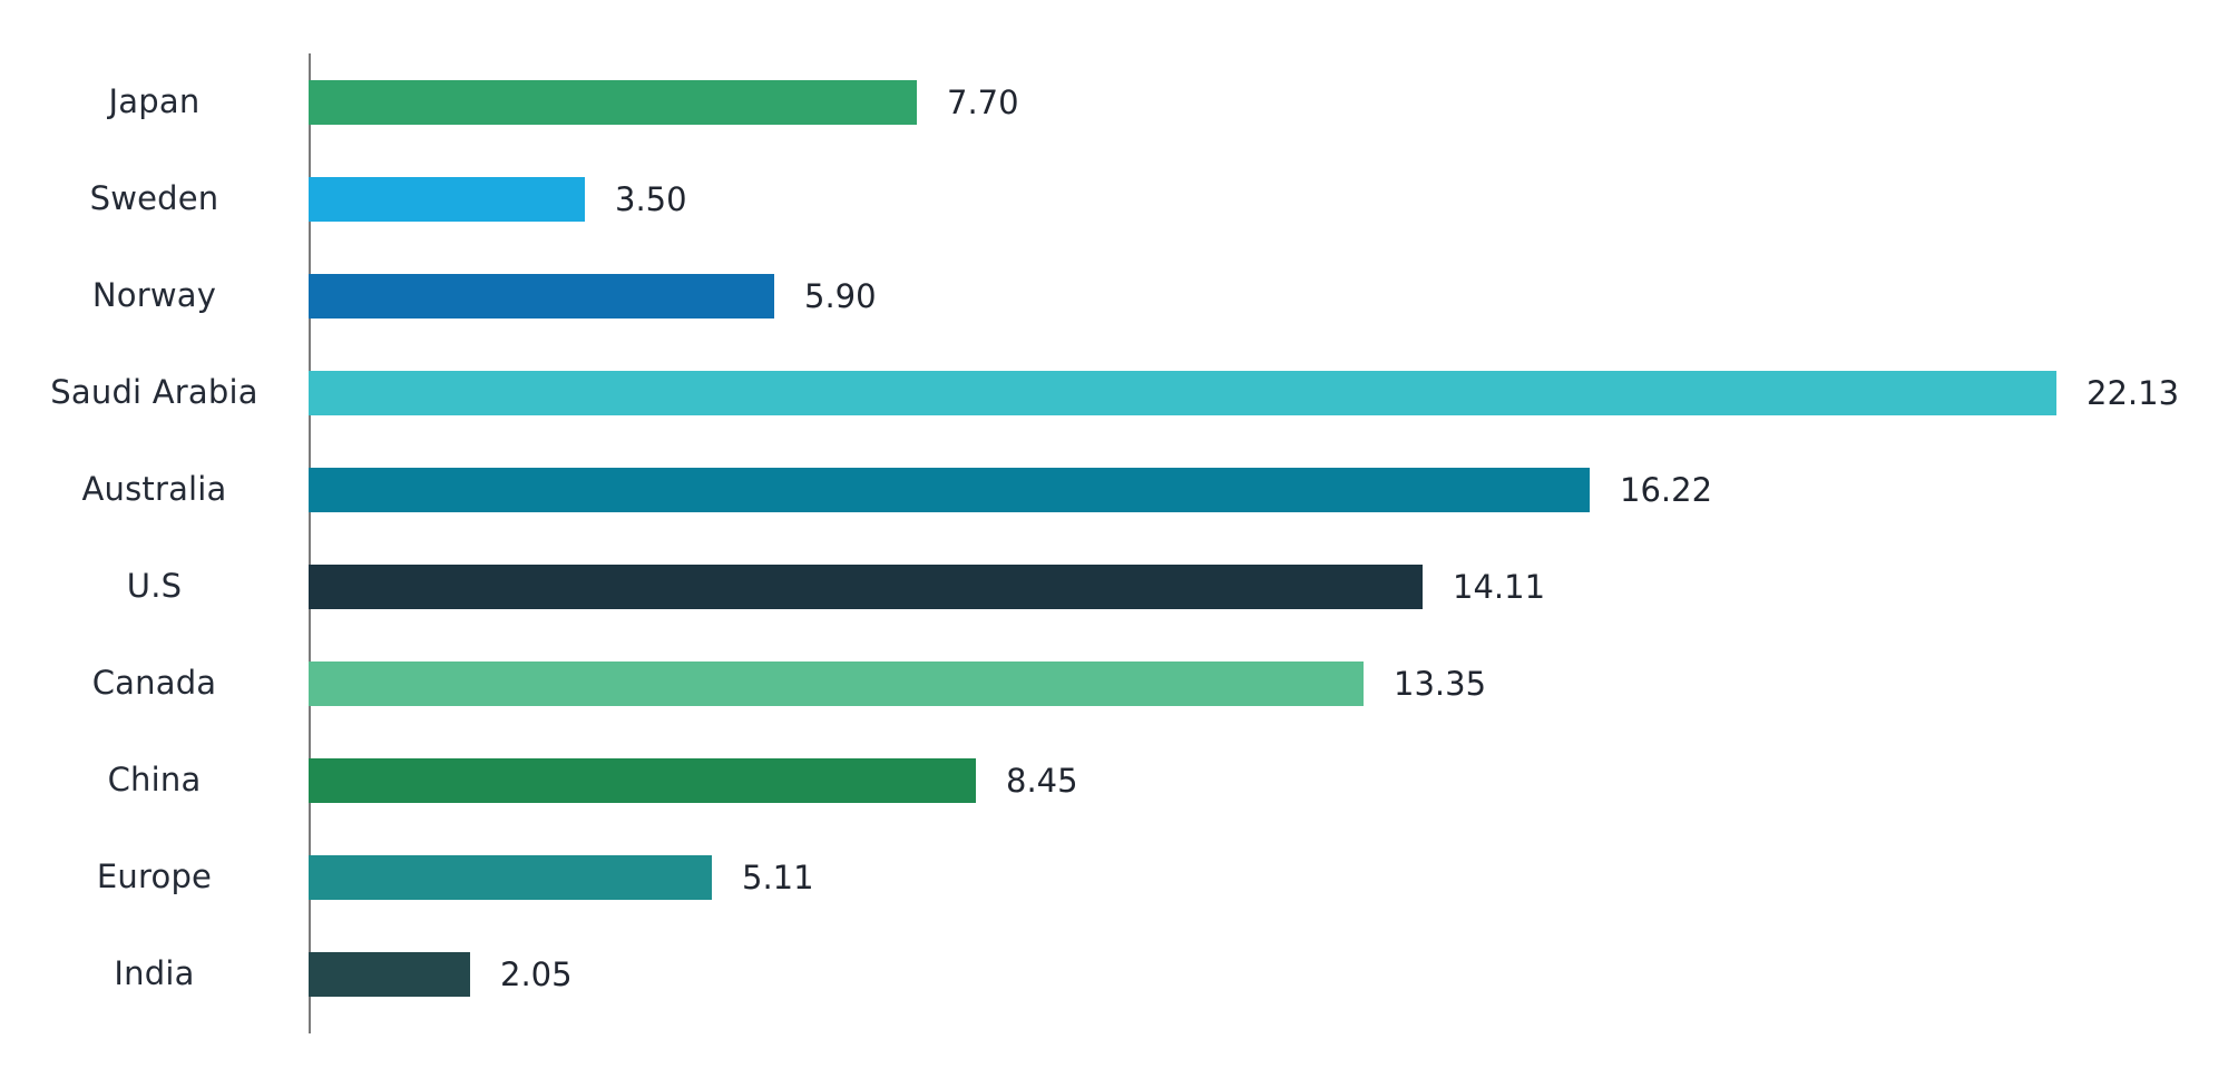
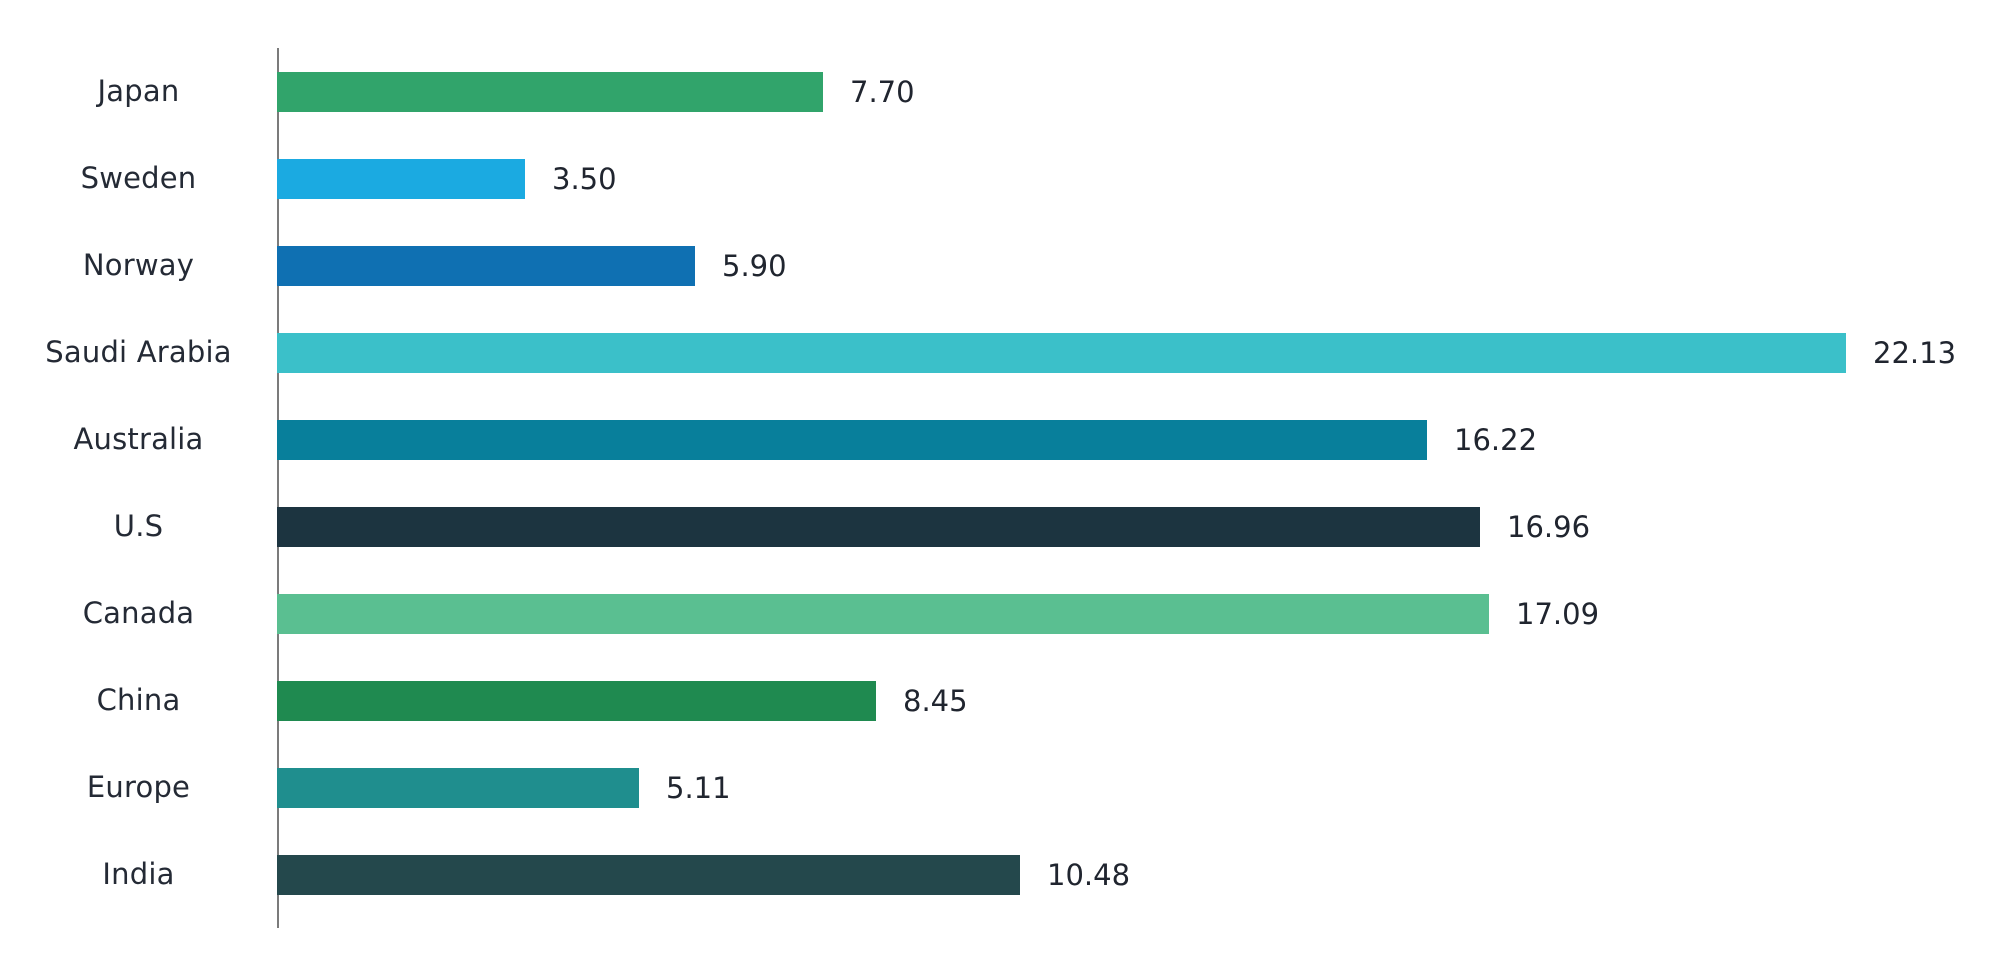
U.S: 14.11 -> 16.96
Canada: 13.35 -> 17.09
India: 2.05 -> 10.48
